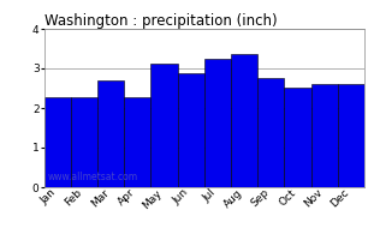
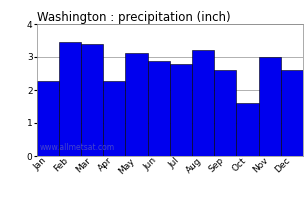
Feb: 2.28 -> 3.45
Mar: 2.70 -> 3.40
Jul: 3.24 -> 2.80
Aug: 3.36 -> 3.20
Sep: 2.76 -> 2.60
Oct: 2.52 -> 1.60
Nov: 2.60 -> 3.00
